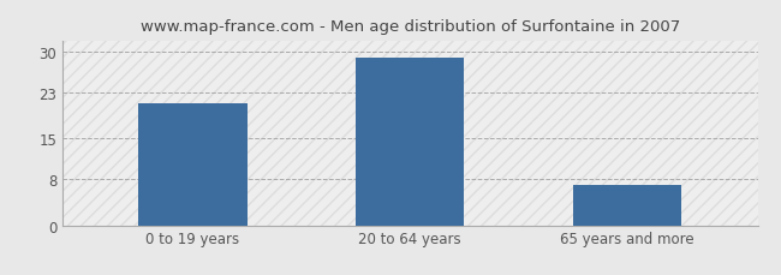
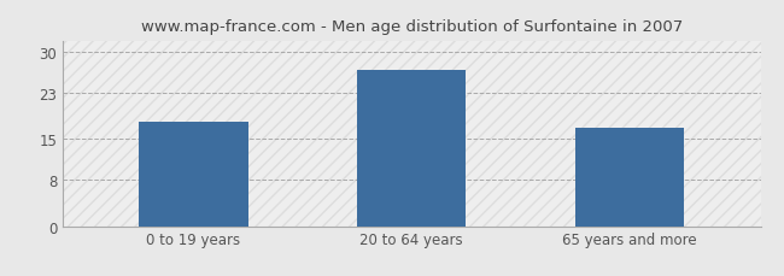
0 to 19 years: 21 -> 18
20 to 64 years: 29 -> 27
65 years and more: 7 -> 17
